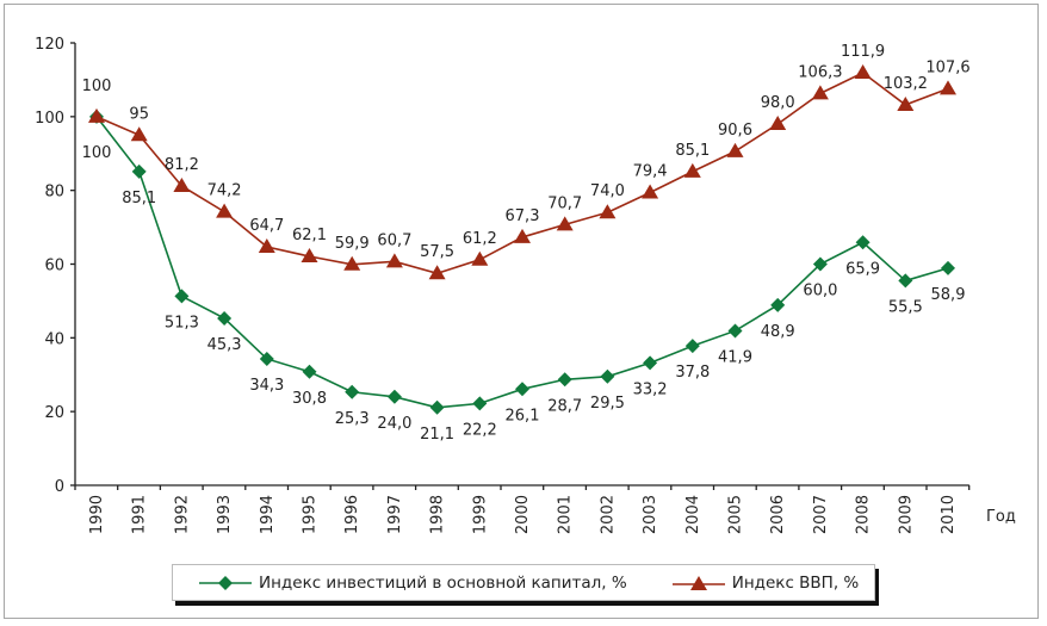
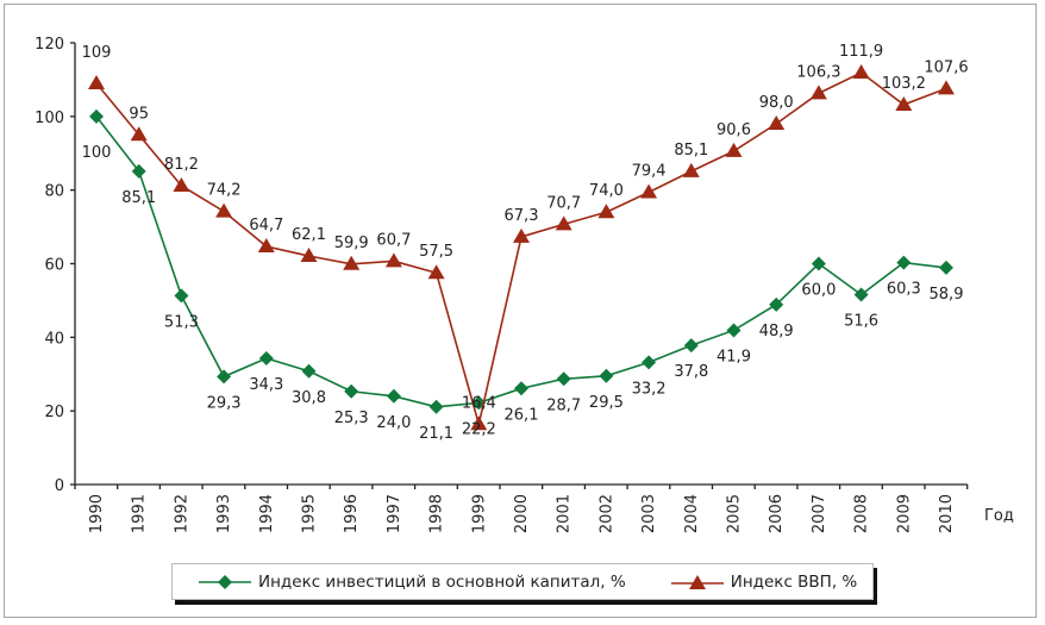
Индекс ВВП, %/1990: 100 -> 109
Индекс инвестиций в основной капитал, %/1993: 45,3 -> 29,3
Индекс ВВП, %/1999: 61,2 -> 16,4
Индекс инвестиций в основной капитал, %/2008: 65,9 -> 51,6
Индекс инвестиций в основной капитал, %/2009: 55,5 -> 60,3
